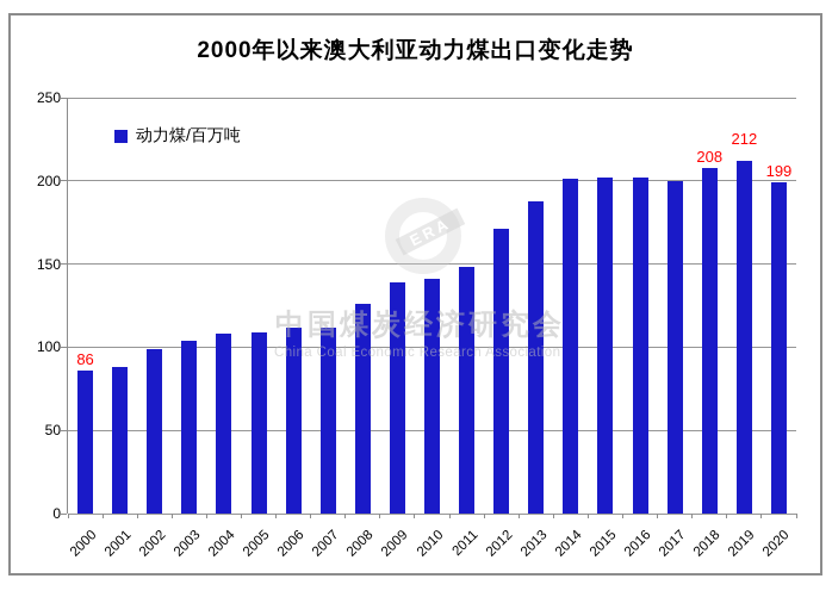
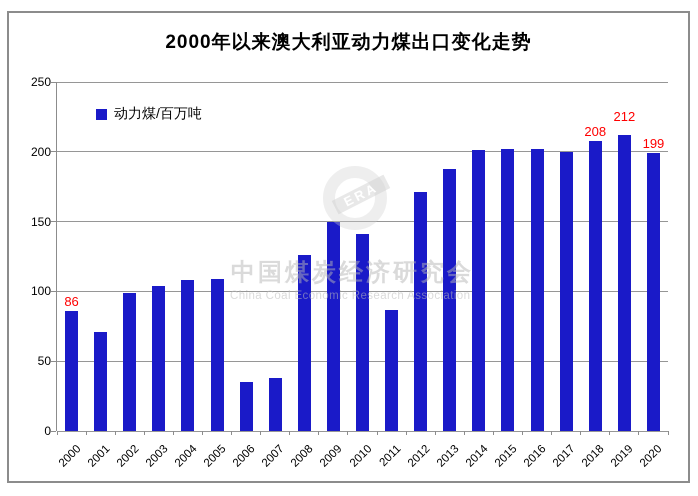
2001: 88 -> 71
2006: 112 -> 35
2007: 112 -> 38
2009: 139 -> 150
2011: 148 -> 87
